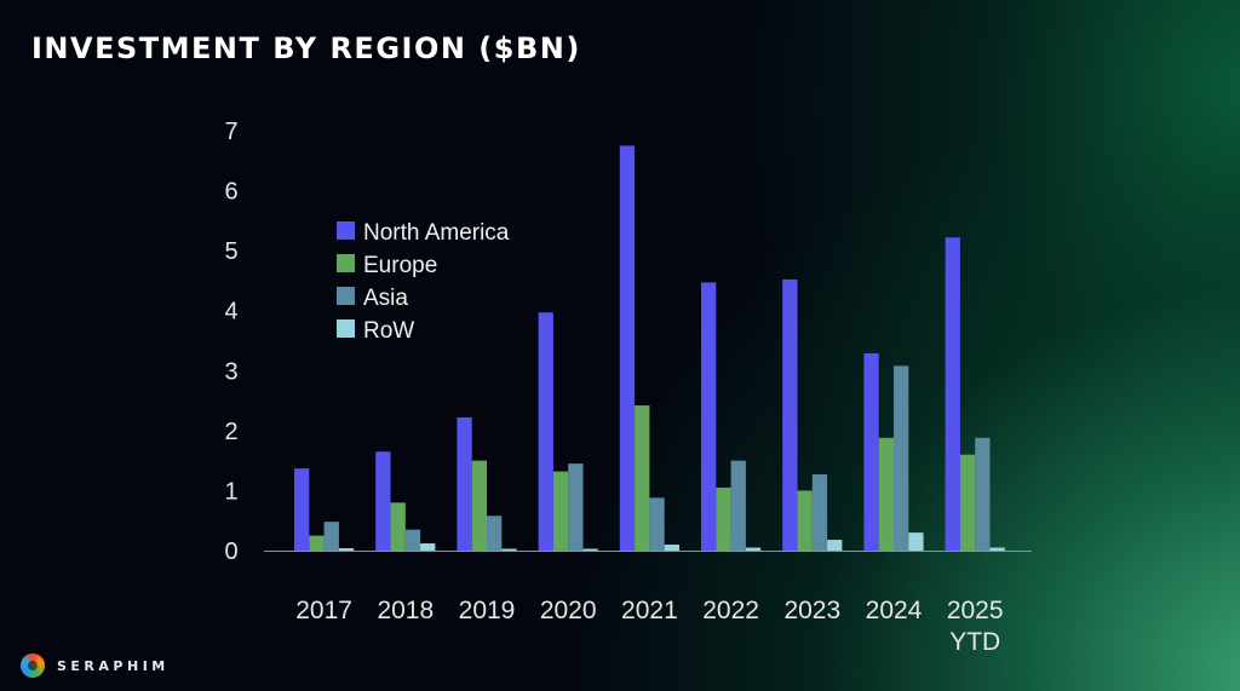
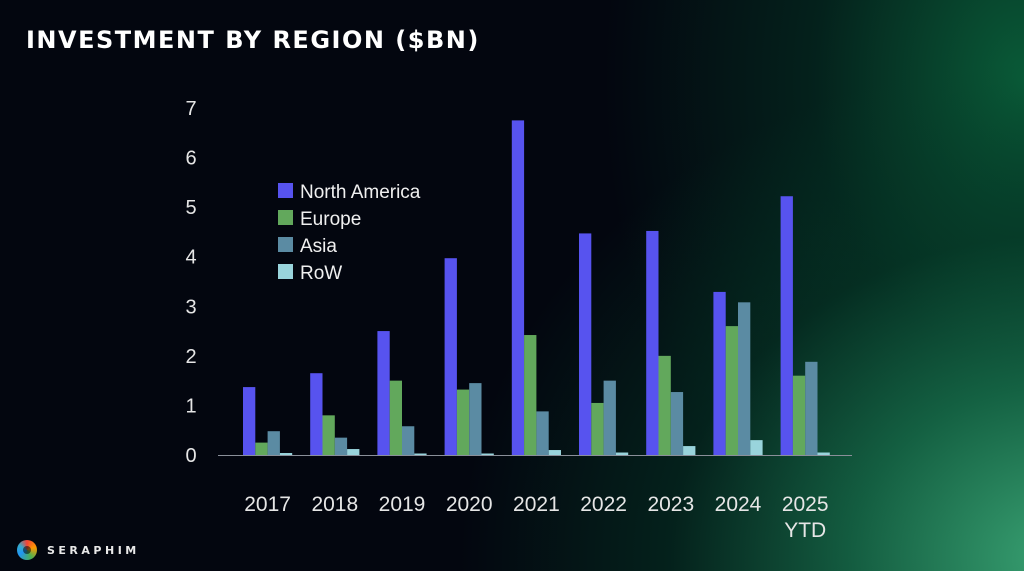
North America/2019: 2.2 -> 2.5
Europe/2023: 1.0 -> 2.0
Europe/2024: 1.9 -> 2.6
